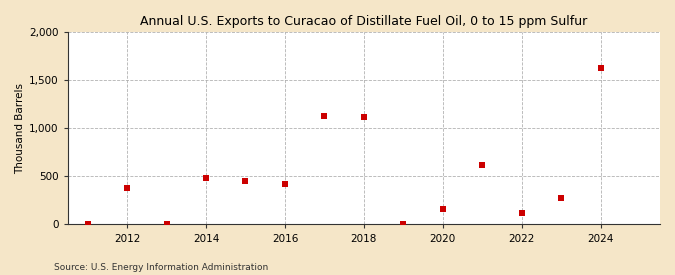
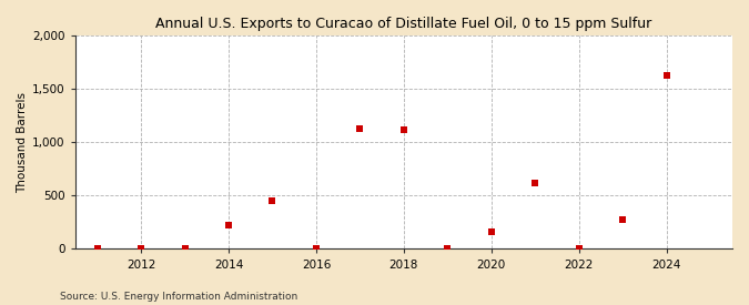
2012: 380 -> 0
2014: 480 -> 220
2016: 420 -> 0
2022: 120 -> 0
